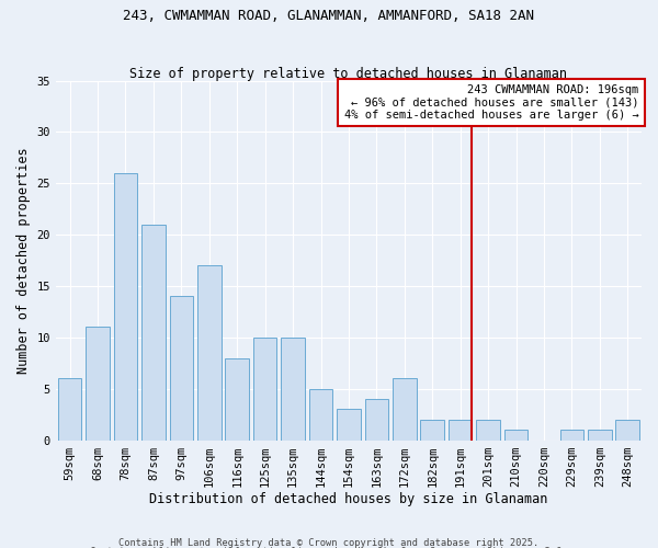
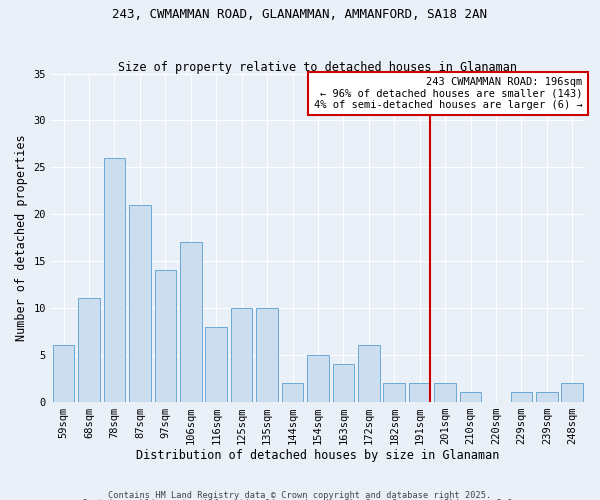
144sqm: 5 -> 2
154sqm: 3 -> 5
